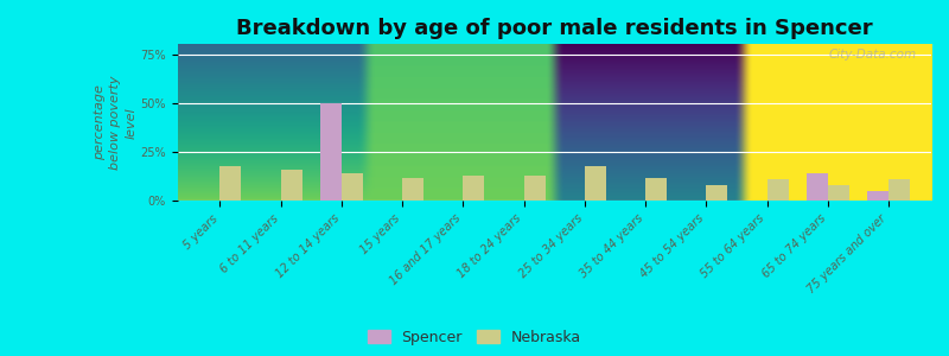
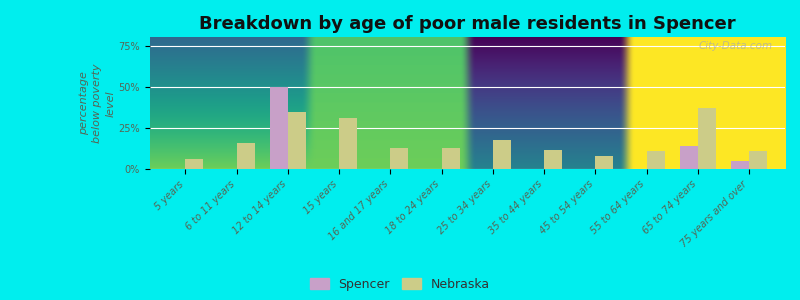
Nebraska/5 years: 18% -> 6%
Nebraska/12 to 14 years: 14% -> 35%
Nebraska/15 years: 12% -> 31%
Nebraska/65 to 74 years: 8% -> 37%
